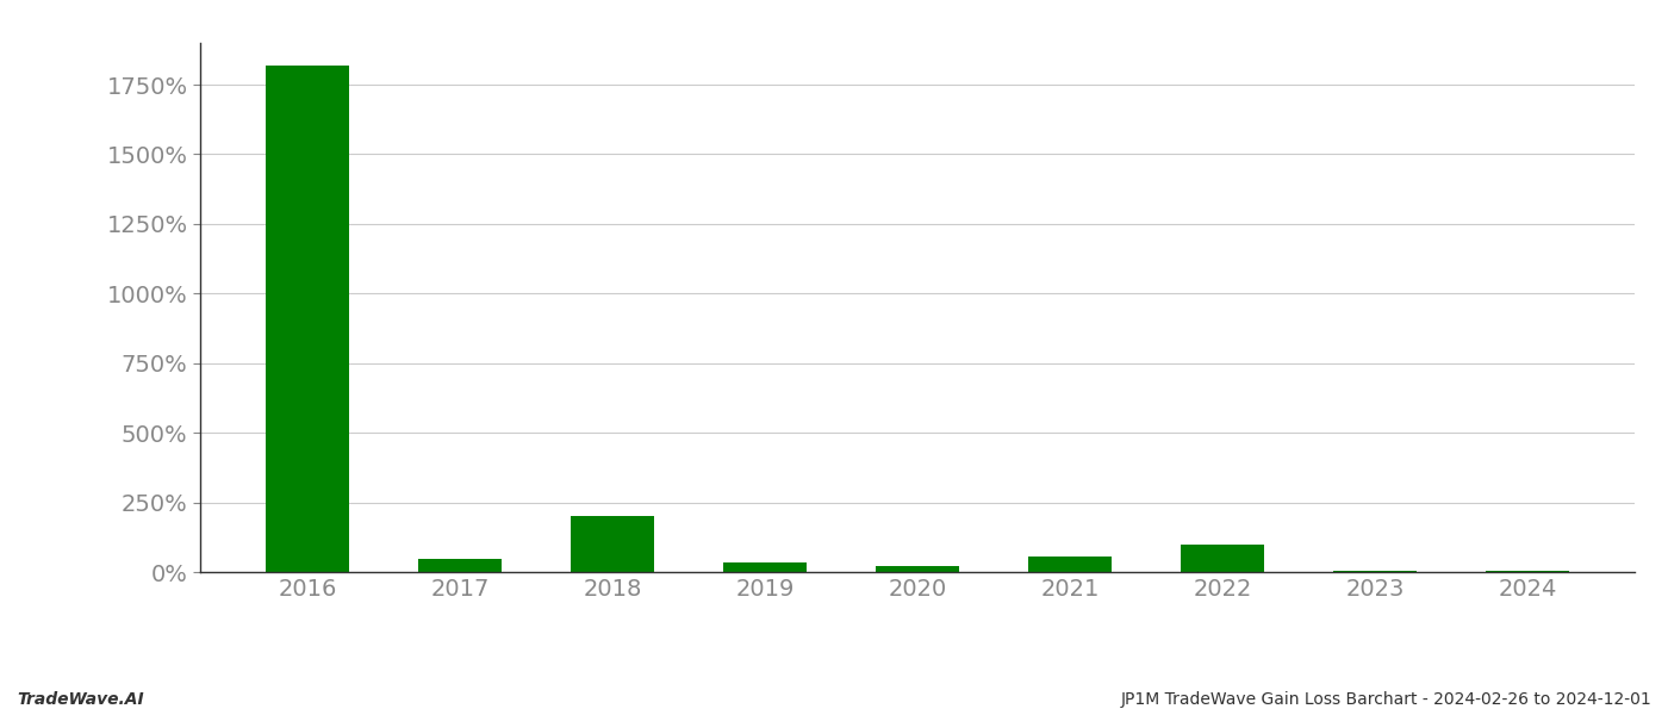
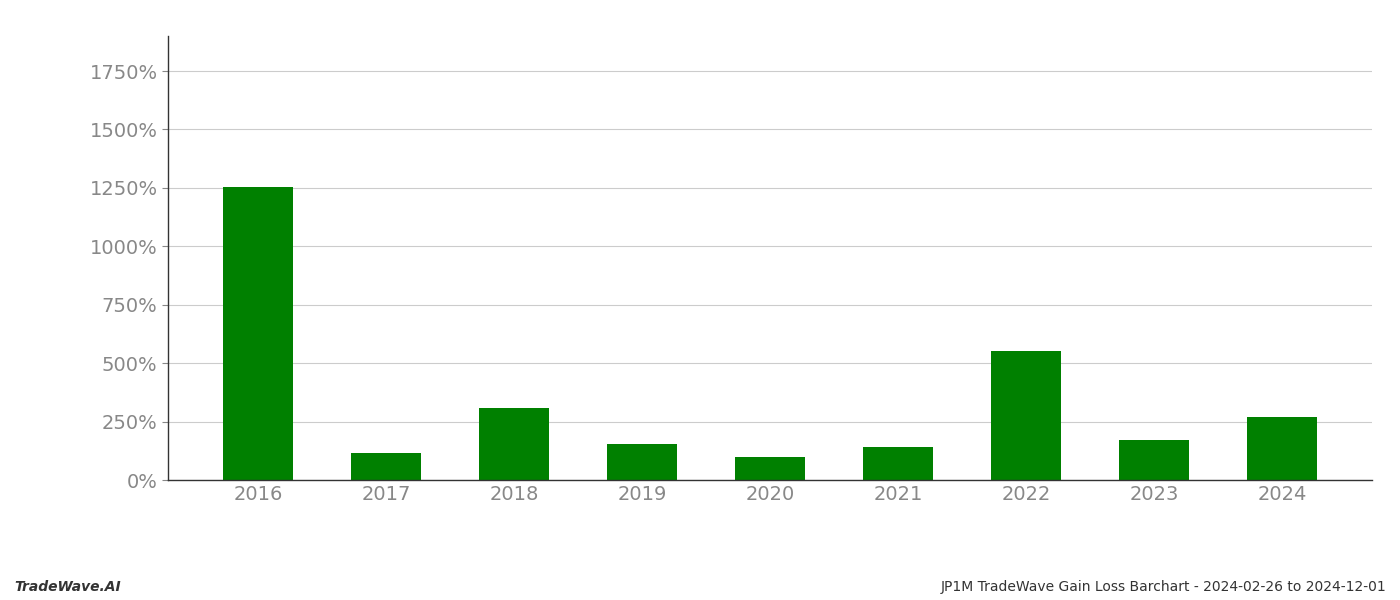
2016: 1820% -> 1255%
2017: 45% -> 115%
2018: 200% -> 310%
2019: 35% -> 155%
2020: 20% -> 100%
2021: 55% -> 140%
2022: 100% -> 550%
2023: 5% -> 170%
2024: 5% -> 270%
